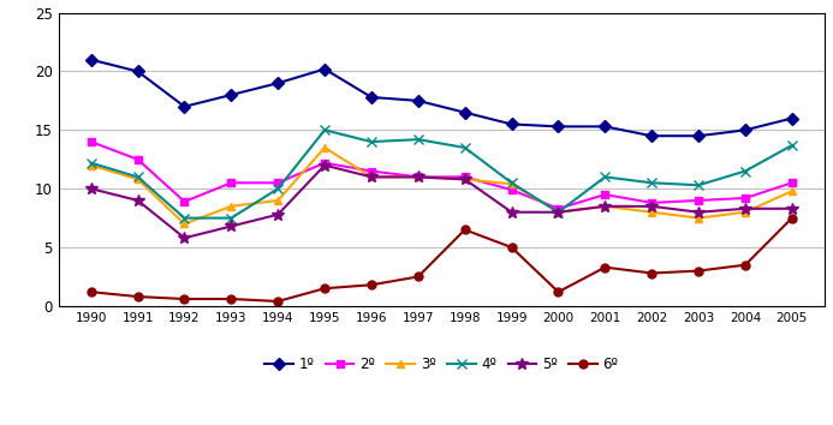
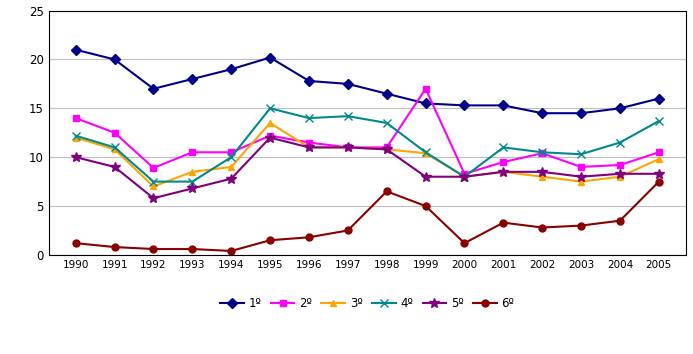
2º/1999: 9.9 -> 17.0
2º/2002: 8.8 -> 10.4
